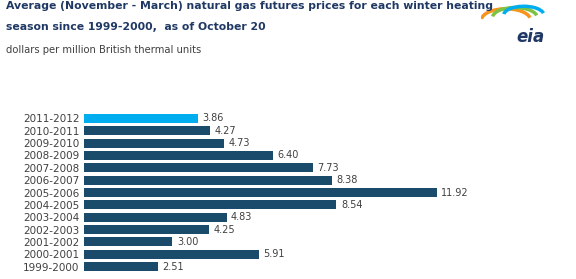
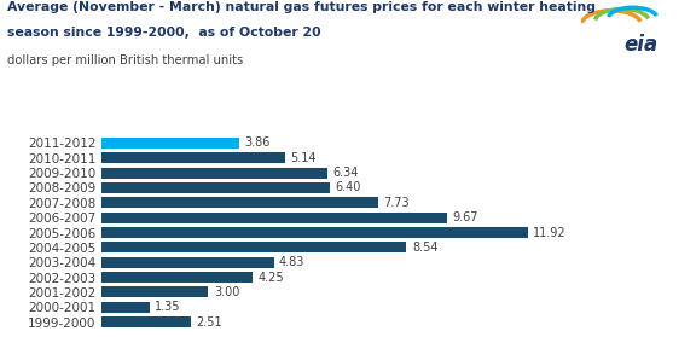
2010-2011: 4.27 -> 5.14
2009-2010: 4.73 -> 6.34
2006-2007: 8.38 -> 9.67
2000-2001: 5.91 -> 1.35
